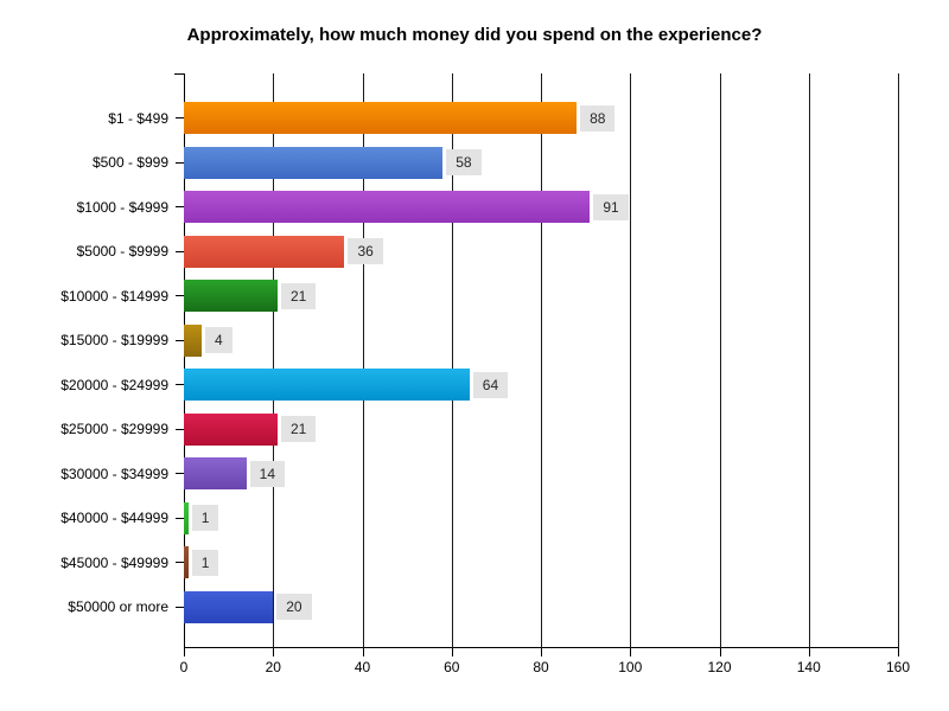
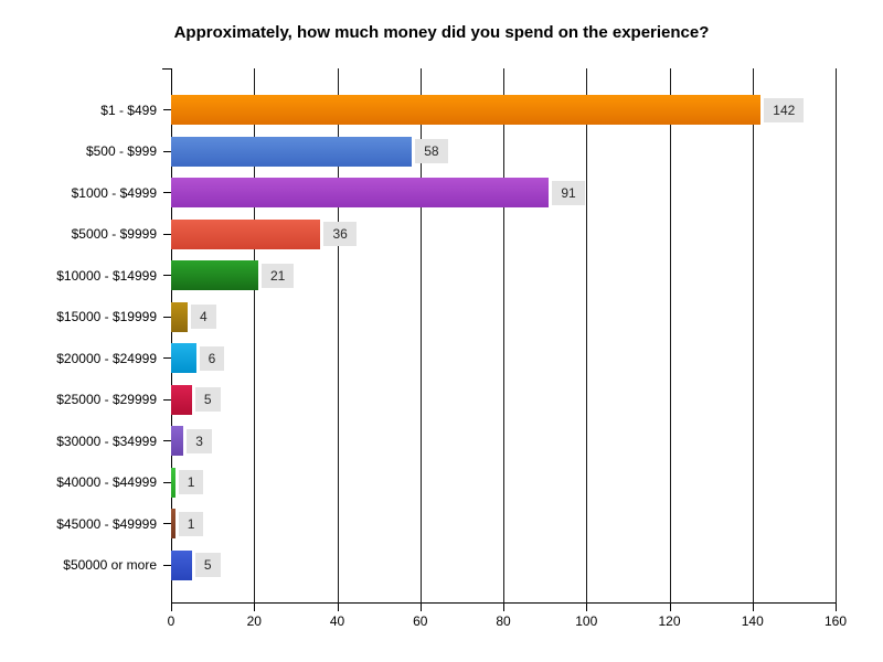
$1 - $499: 88 -> 142
$20000 - $24999: 64 -> 6
$25000 - $29999: 21 -> 5
$30000 - $34999: 14 -> 3
$50000 or more: 20 -> 5
